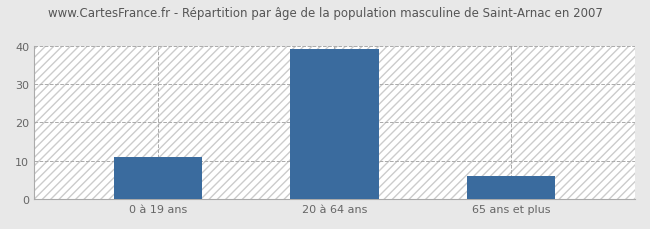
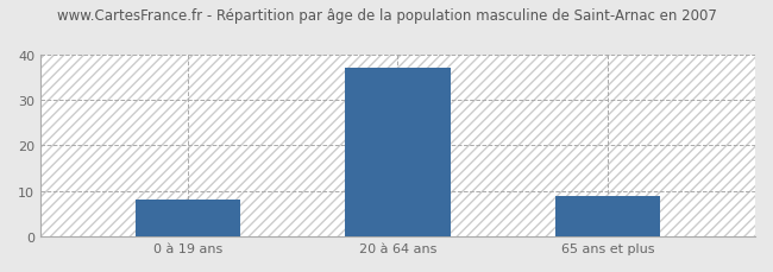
0 à 19 ans: 11 -> 8
20 à 64 ans: 39 -> 37
65 ans et plus: 6 -> 9
